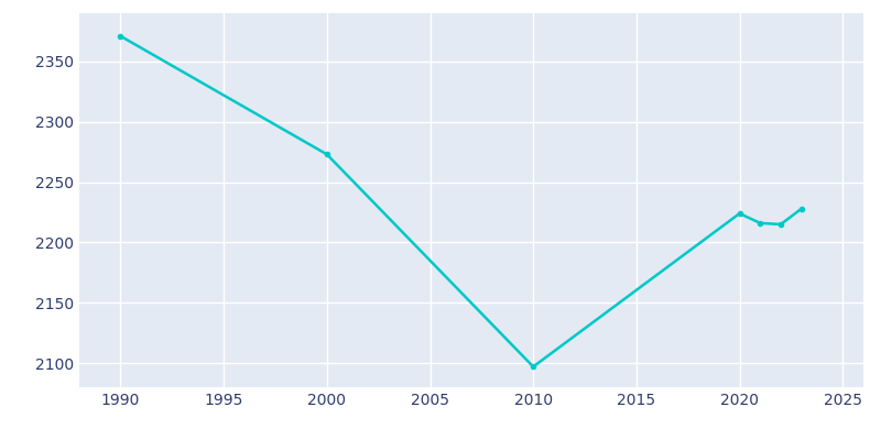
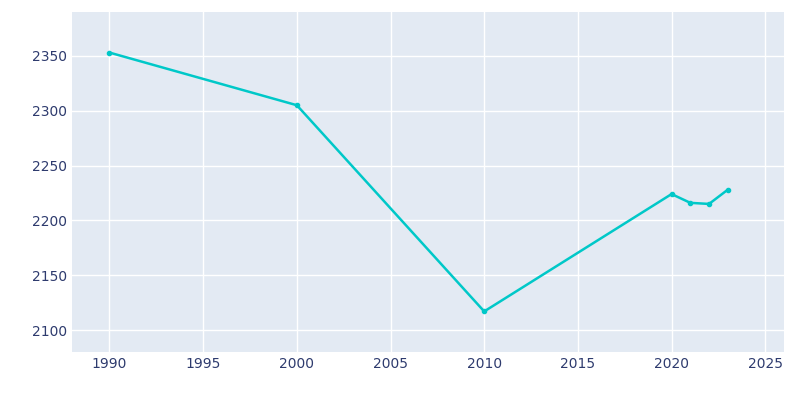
1990: 2371 -> 2353
2000: 2273 -> 2305
2010: 2097 -> 2117
